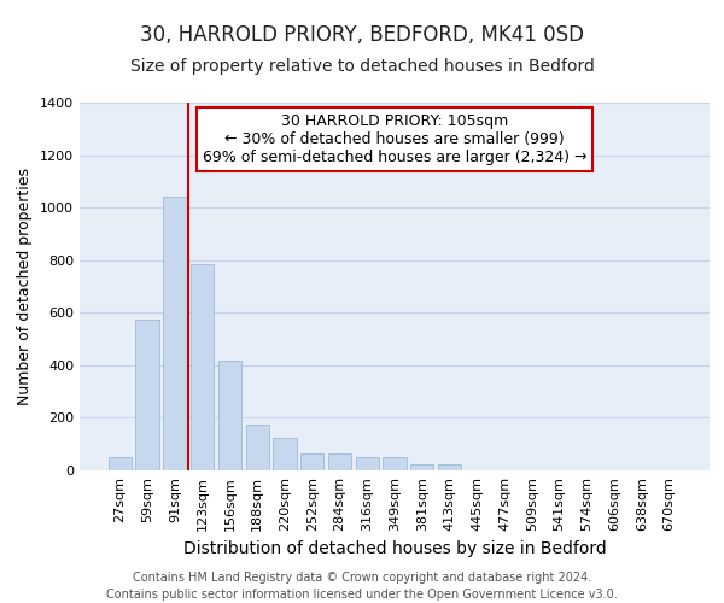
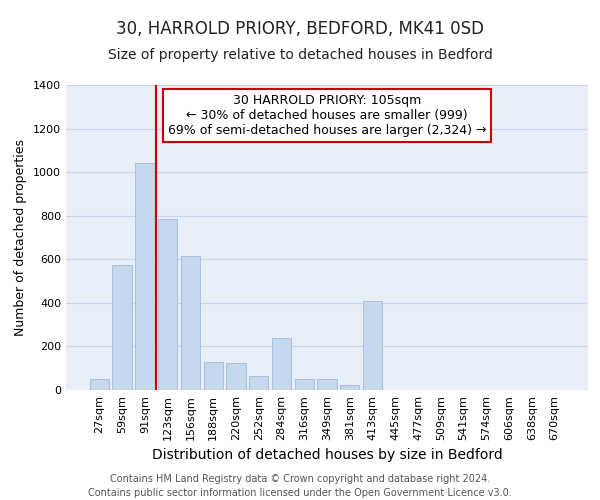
156sqm: 420 -> 615
188sqm: 175 -> 130
284sqm: 65 -> 240
413sqm: 25 -> 410
